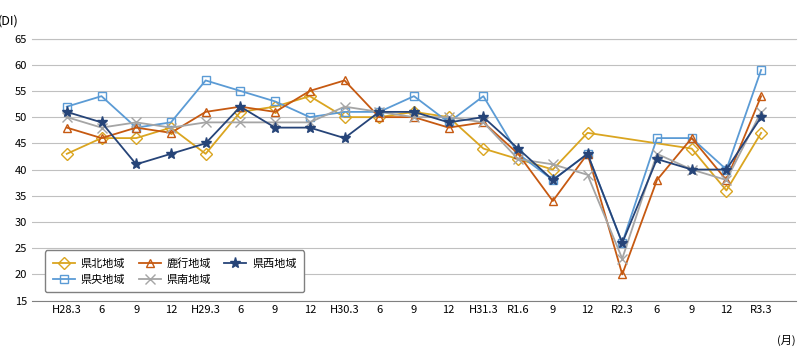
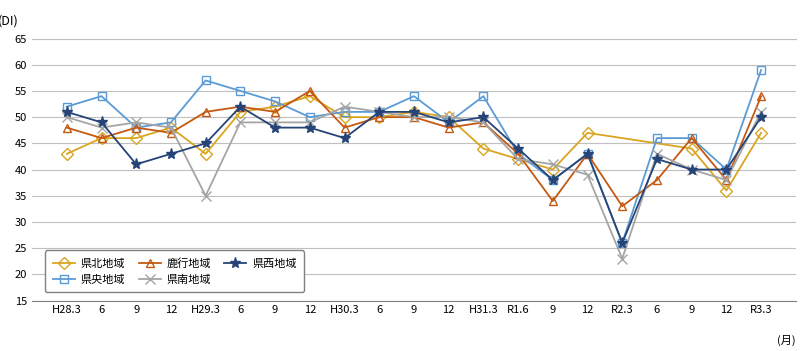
県南地域/H29.3: 49 -> 35
鹿行地域/H30.3: 57 -> 48
鹿行地域/R2.3: 20 -> 33
